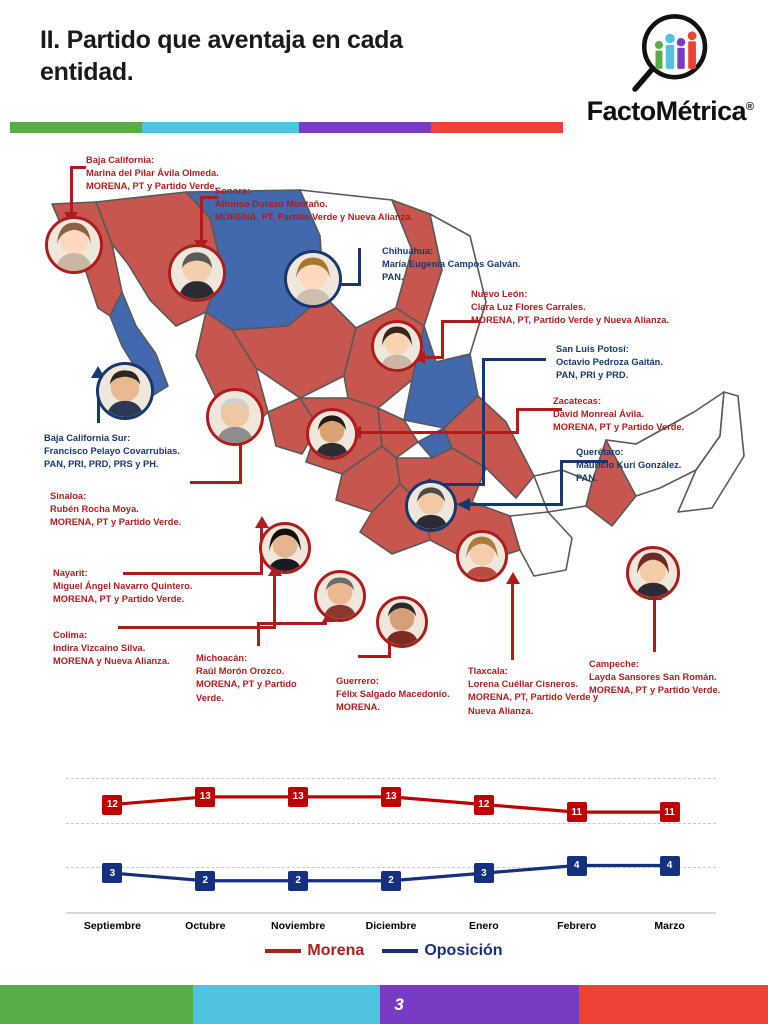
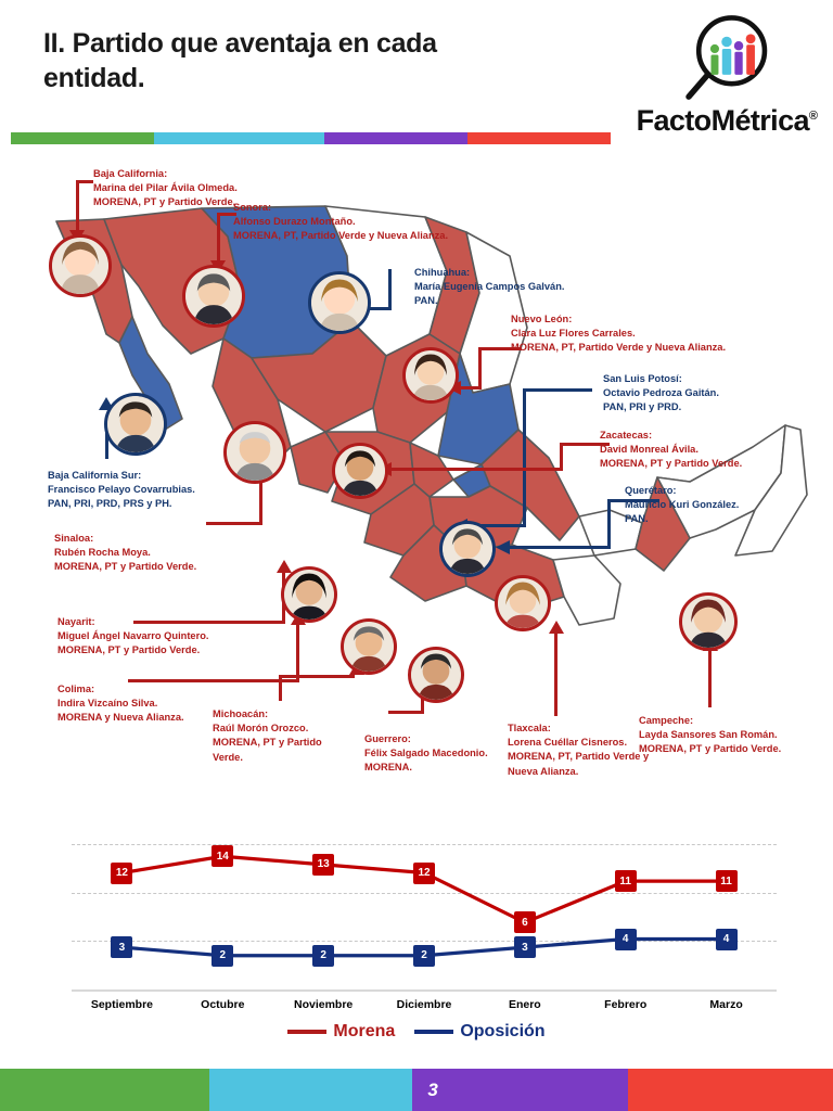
Morena/Octubre: 13 -> 14
Morena/Diciembre: 13 -> 12
Morena/Enero: 12 -> 6
